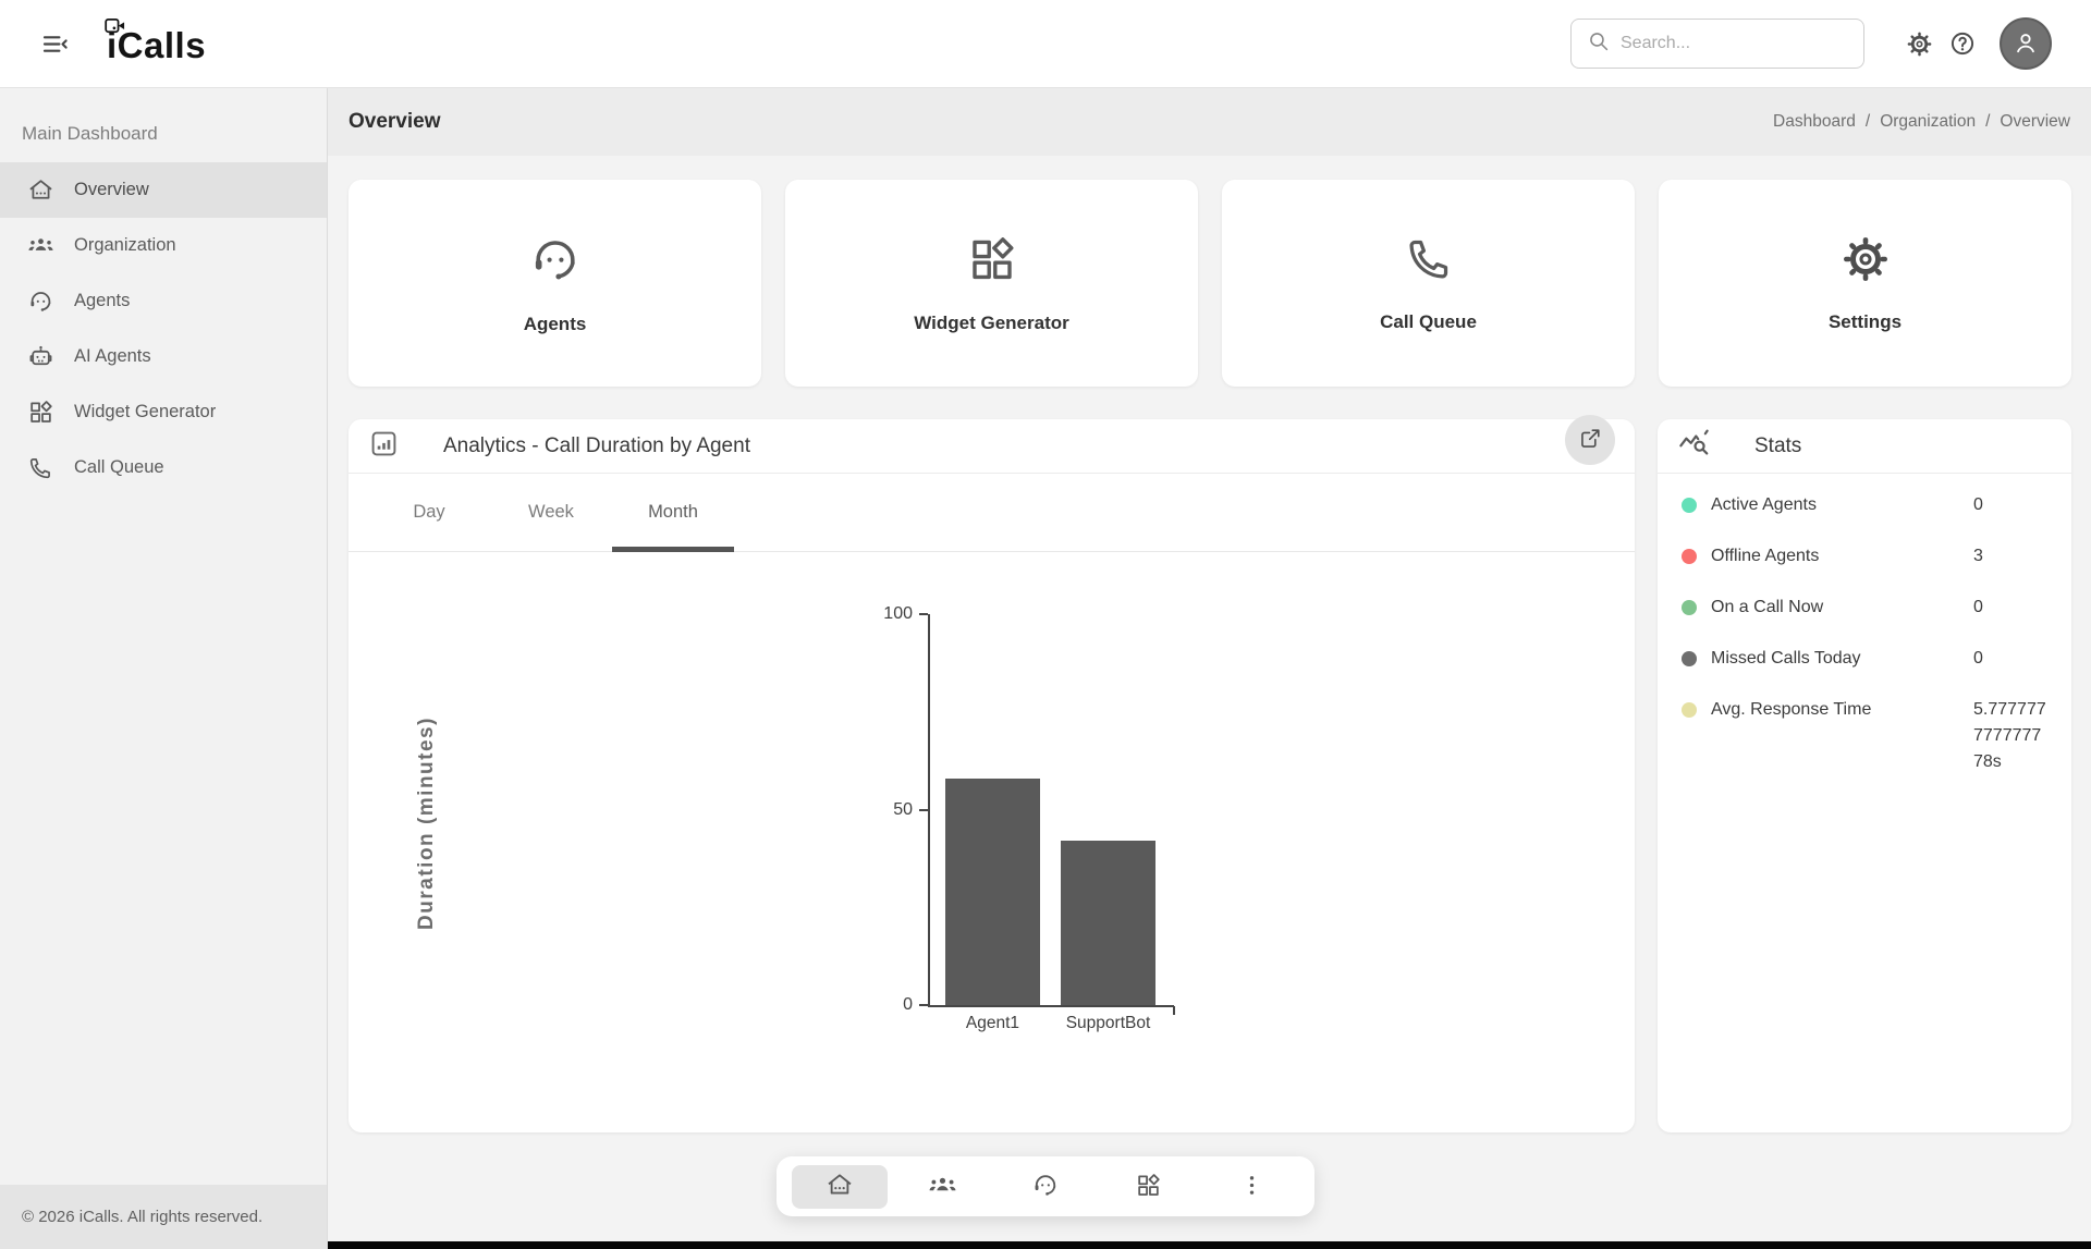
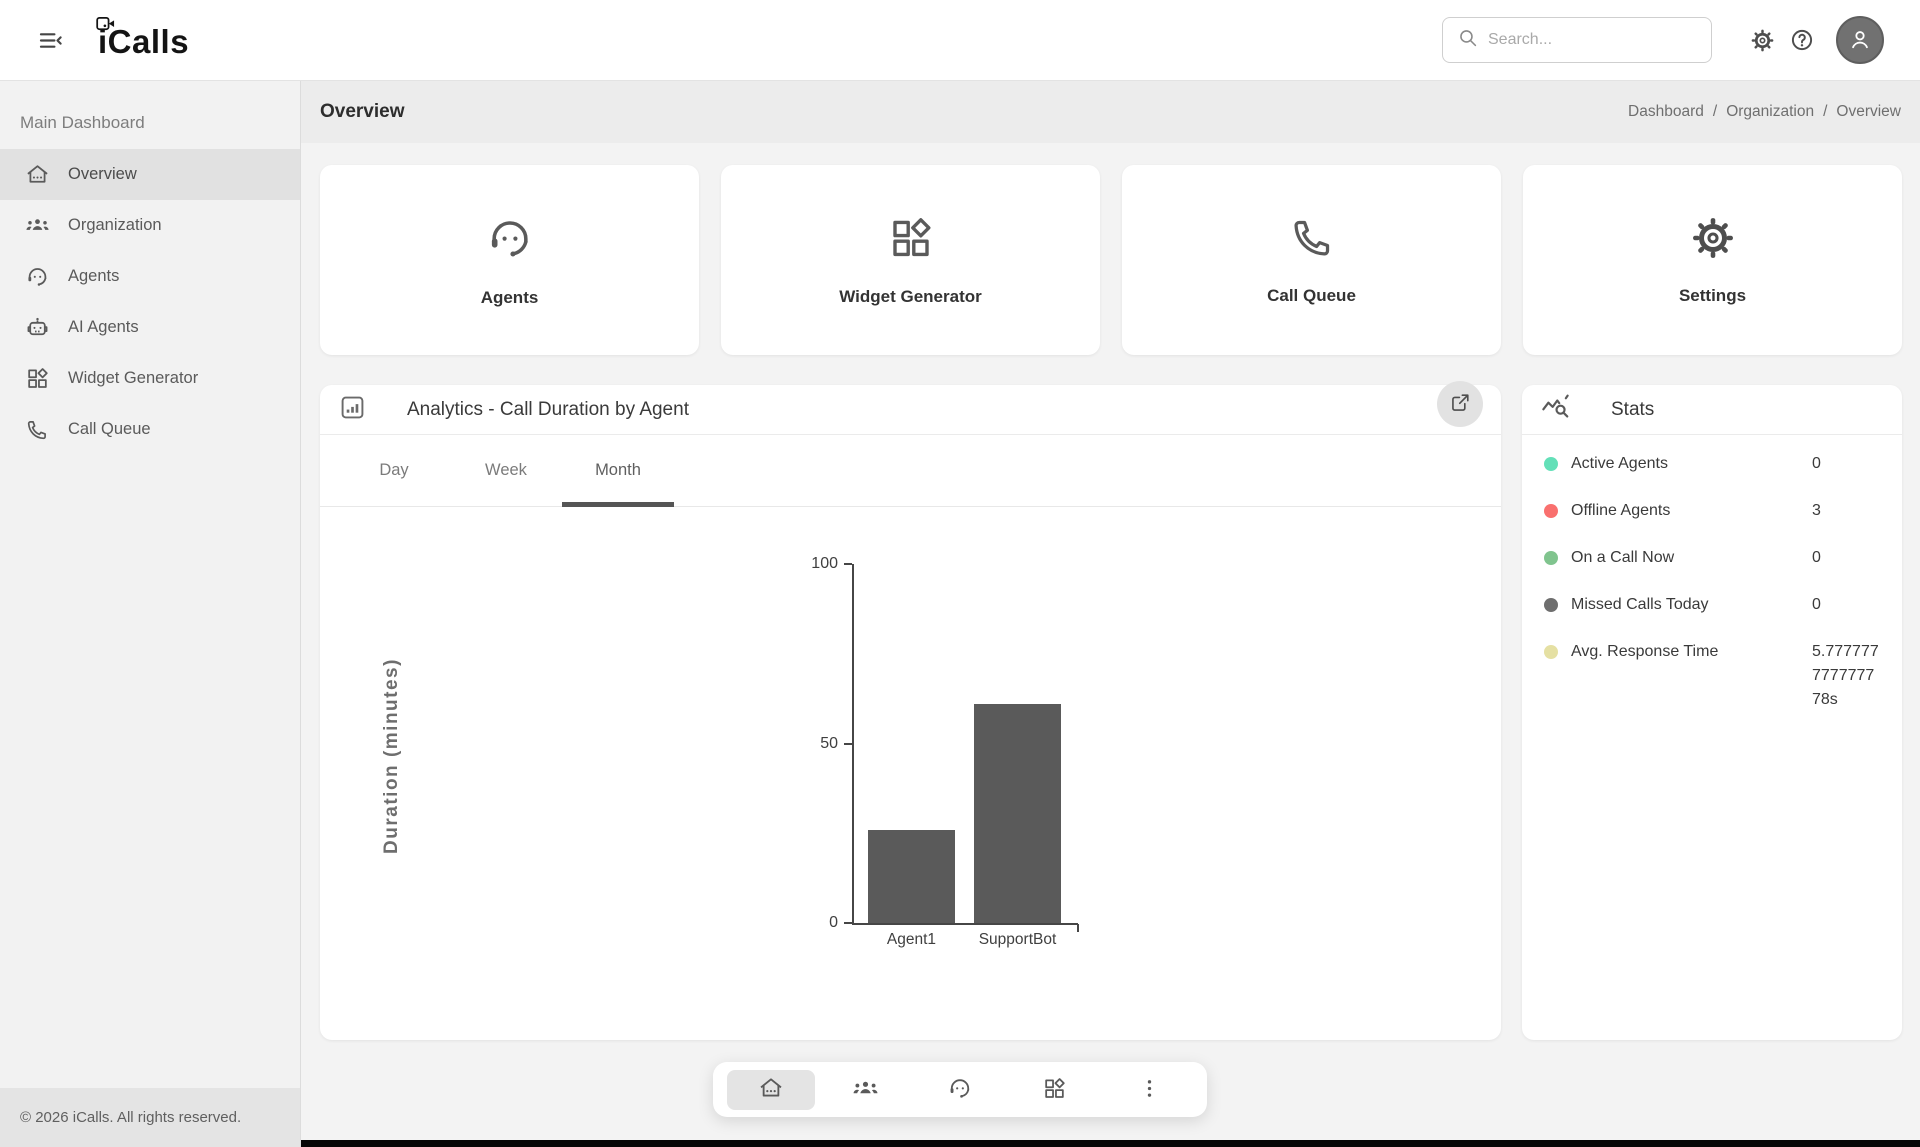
Agent1: 58 -> 26
SupportBot: 42 -> 61
